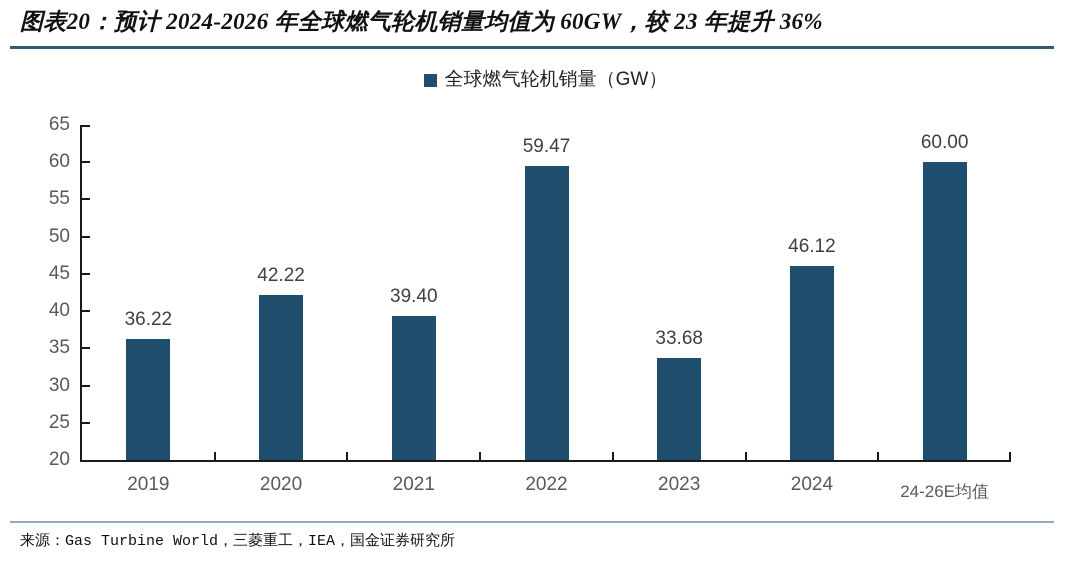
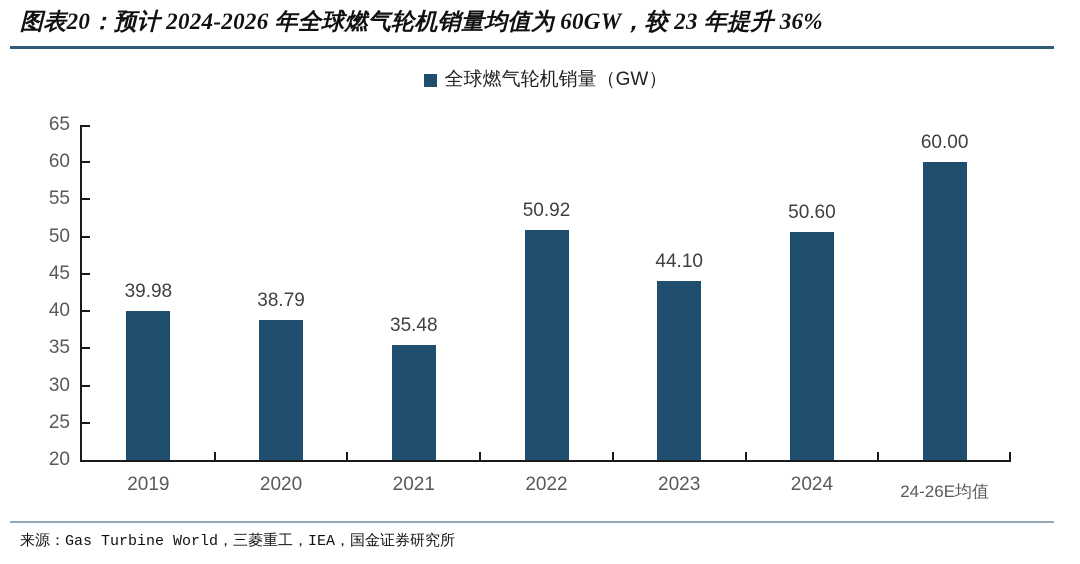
2019: 36.22 -> 39.98
2020: 42.22 -> 38.79
2021: 39.40 -> 35.48
2022: 59.47 -> 50.92
2023: 33.68 -> 44.10
2024: 46.12 -> 50.60
